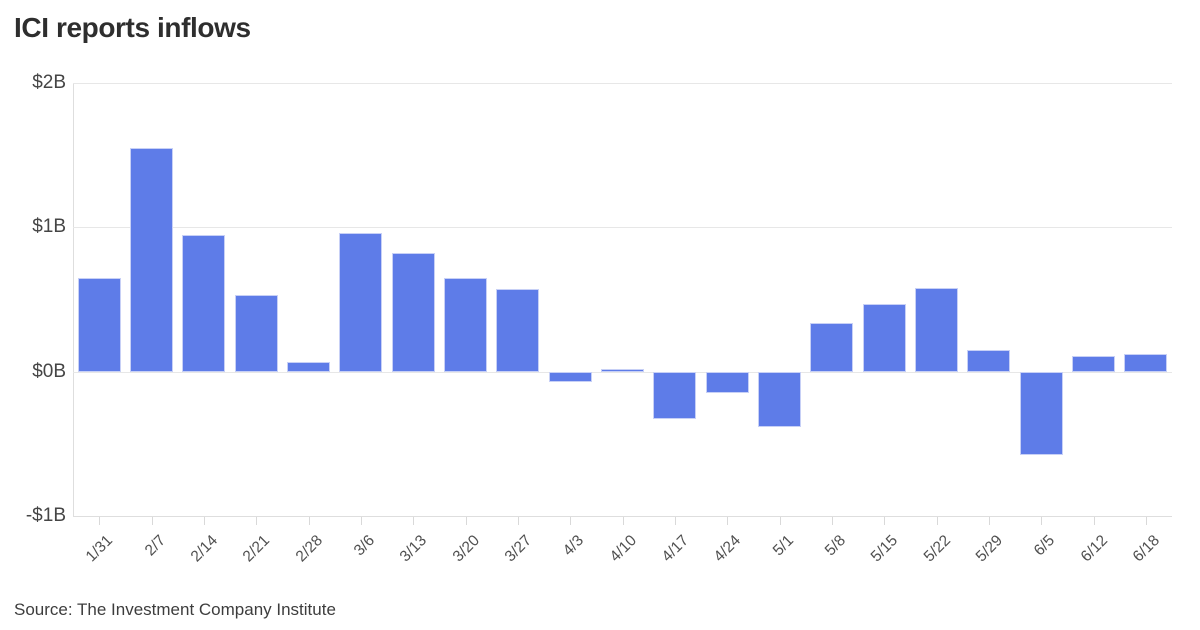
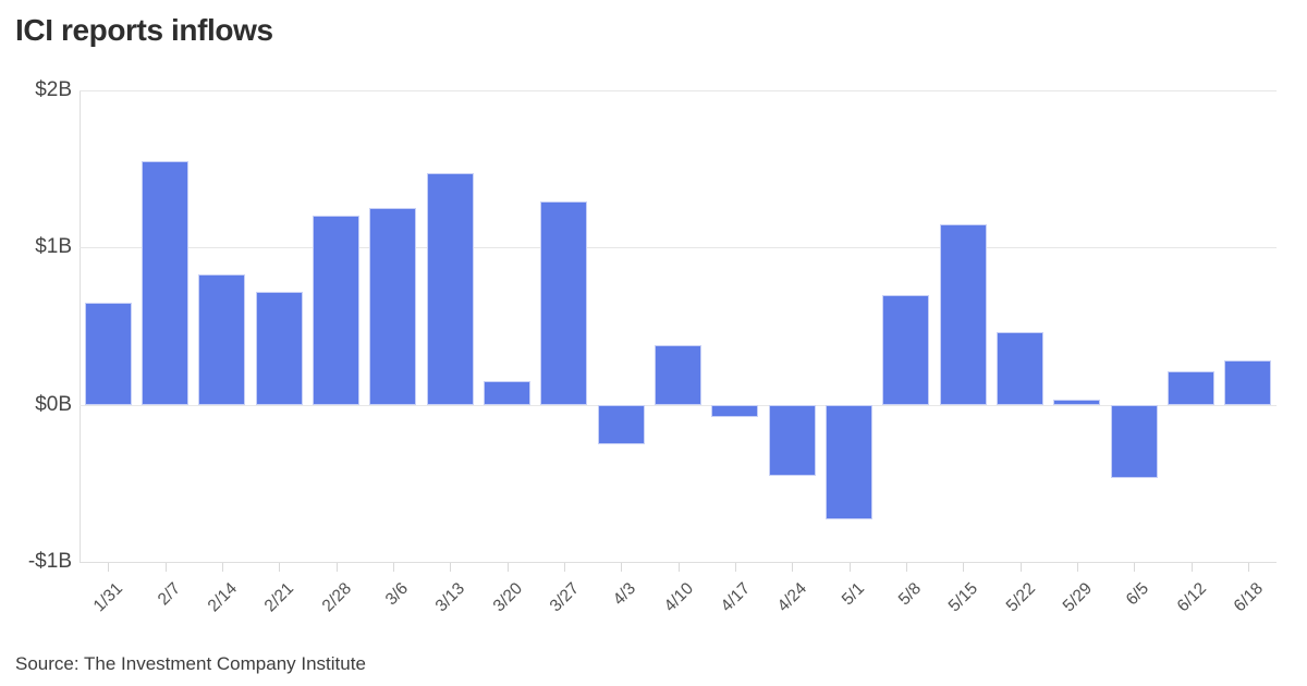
2/14: $0.95B -> $0.83B
2/21: $0.53B -> $0.72B
2/28: $0.07B -> $1.20B
3/6: $0.96B -> $1.25B
3/13: $0.82B -> $1.47B
3/20: $0.65B -> $0.15B
3/27: $0.57B -> $1.29B
4/3: -$0.07B -> -$0.25B
4/10: $0.02B -> $0.38B
4/17: -$0.33B -> -$0.08B
4/24: -$0.15B -> -$0.45B
5/1: -$0.38B -> -$0.73B
5/8: $0.34B -> $0.70B
5/15: $0.47B -> $1.15B
5/22: $0.58B -> $0.46B
5/29: $0.15B -> $0.03B
6/5: -$0.58B -> -$0.47B
6/12: $0.11B -> $0.21B
6/18: $0.12B -> $0.28B
